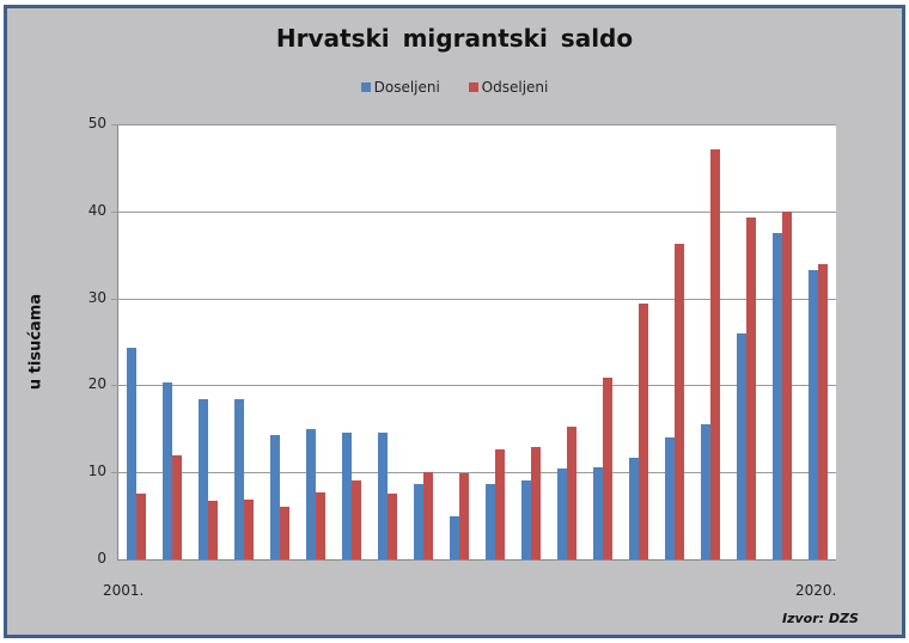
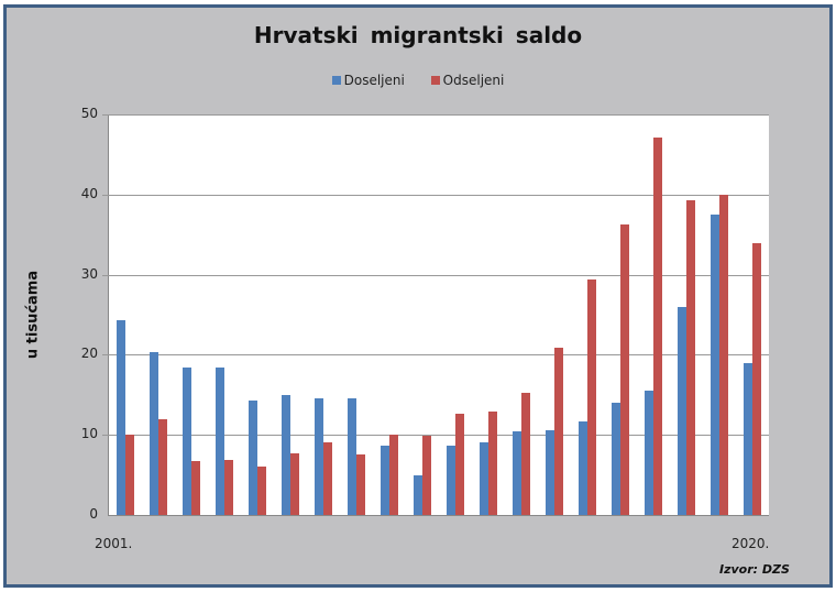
Odseljeni/2001.: 8 -> 10
Doseljeni/2020.: 33 -> 19
